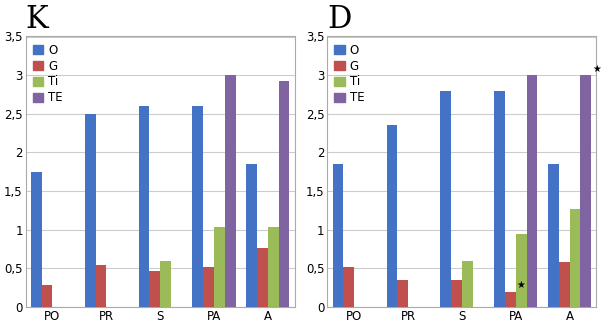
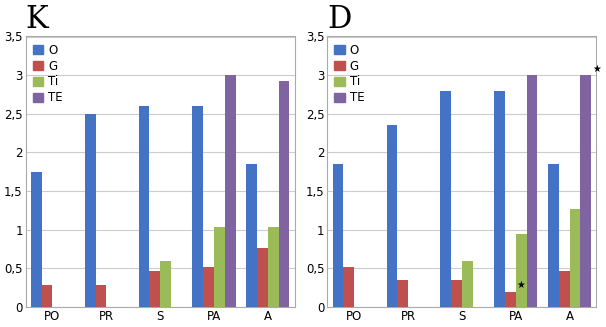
K/G/PR: 0,54 -> 0,28
D/G/A: 0,58 -> 0,46
